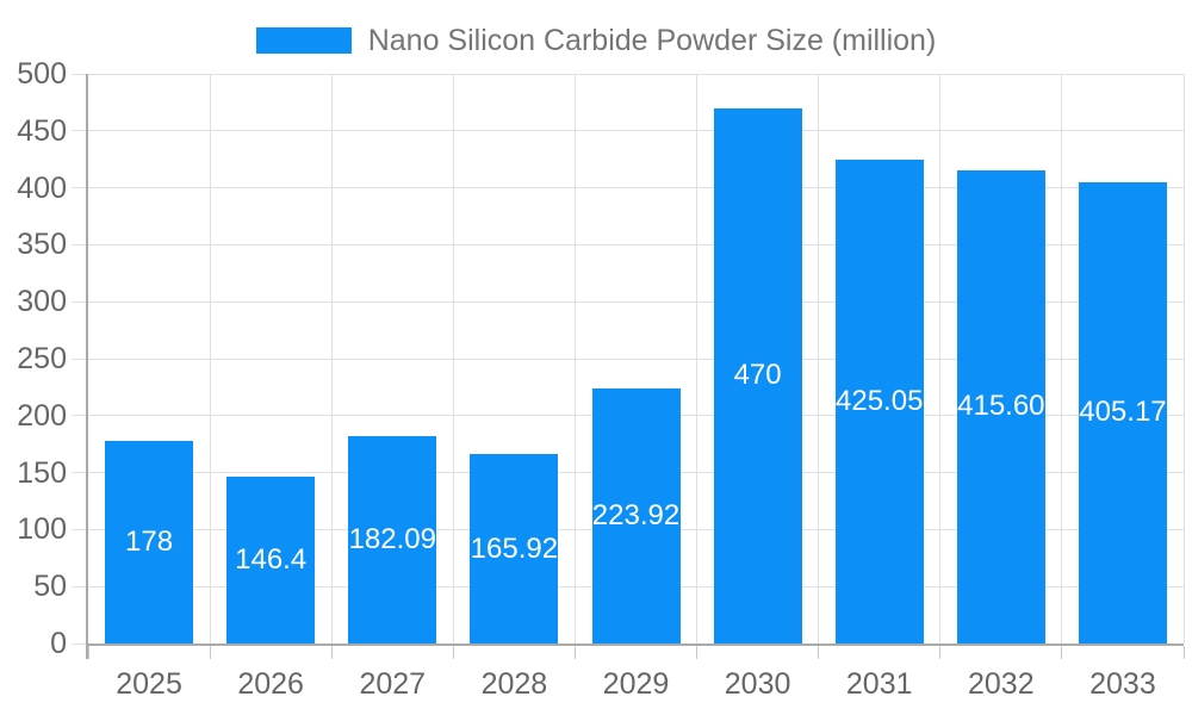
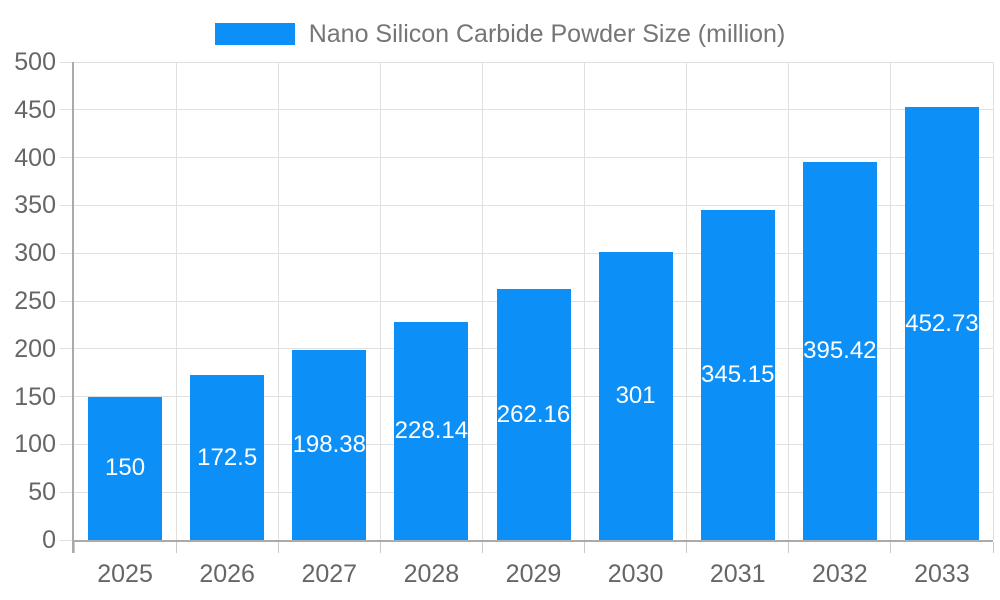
2025: 178 -> 150
2026: 146.4 -> 172.5
2027: 182.09 -> 198.38
2028: 165.92 -> 228.14
2029: 223.92 -> 262.16
2030: 470 -> 301
2031: 425.05 -> 345.15
2032: 415.60 -> 395.42
2033: 405.17 -> 452.73
